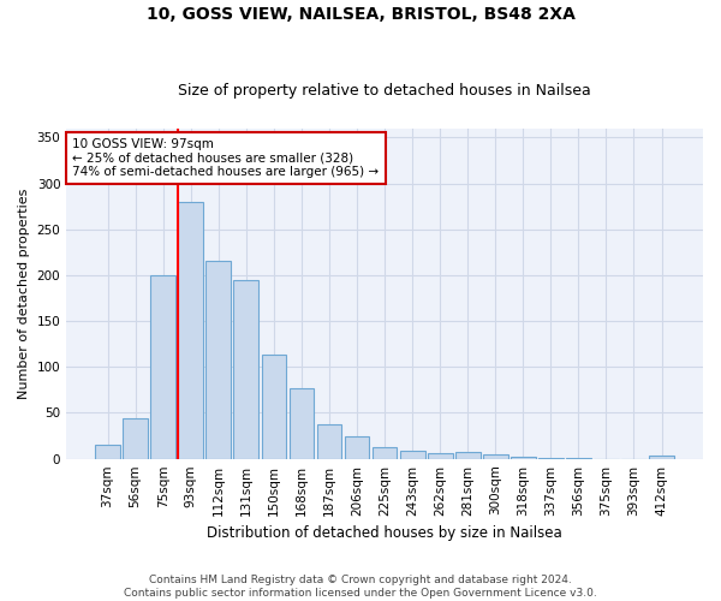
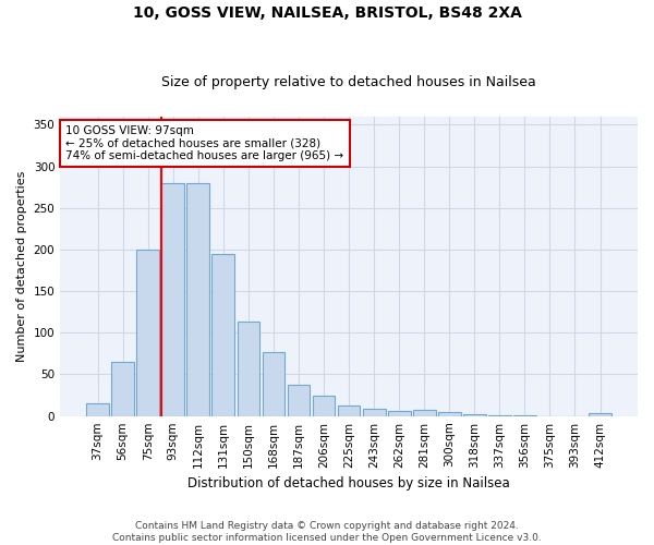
56sqm: 44 -> 65
112sqm: 216 -> 280
